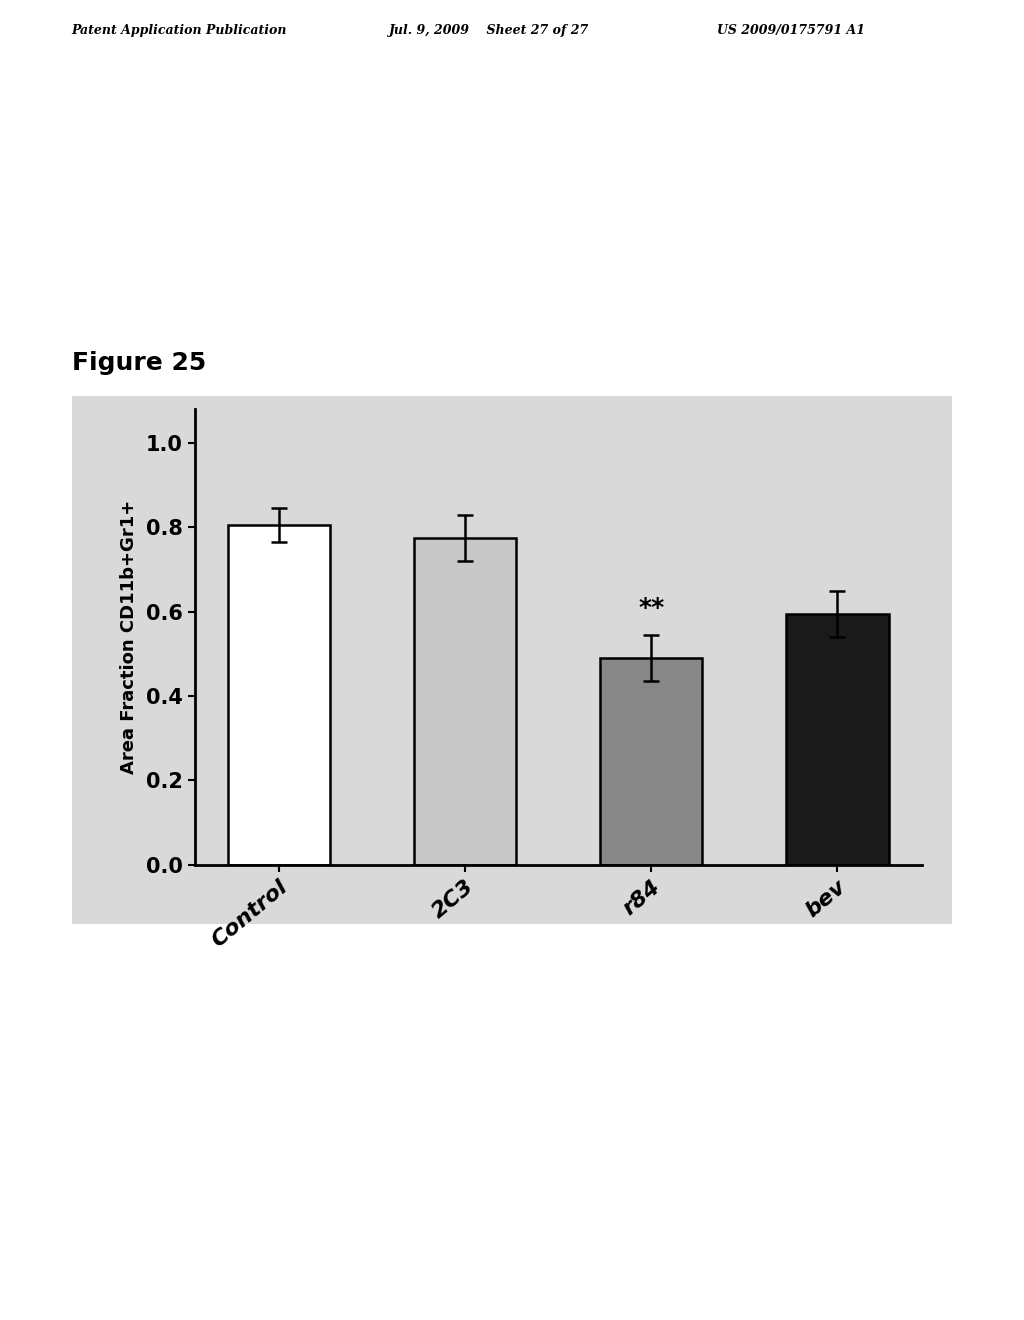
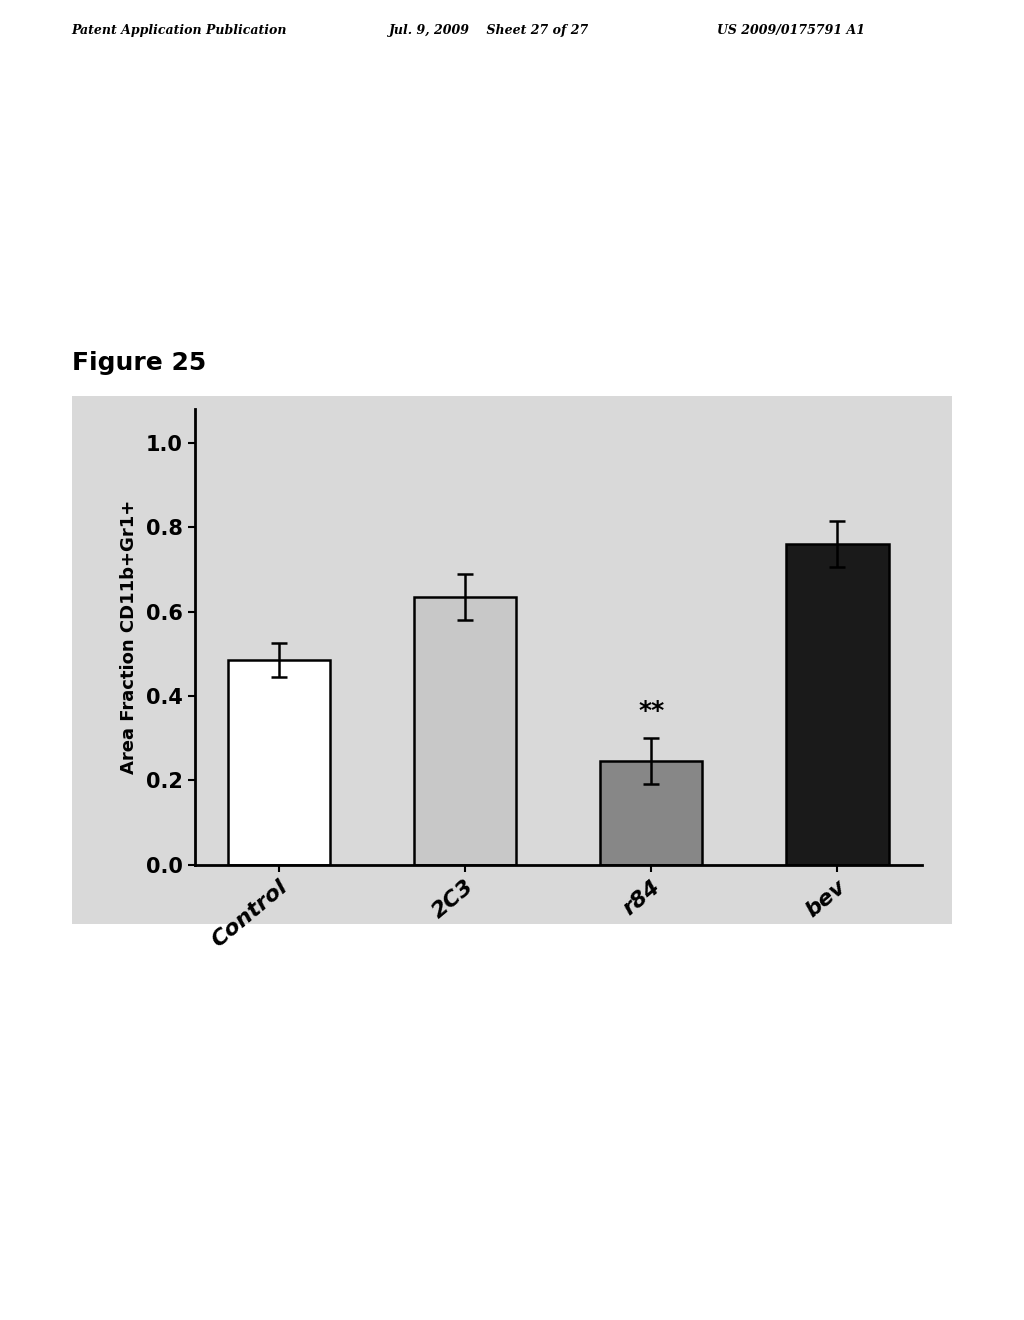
Control: 0.805 -> 0.485
2C3: 0.775 -> 0.635
r84: 0.490 -> 0.245
bev: 0.595 -> 0.760
